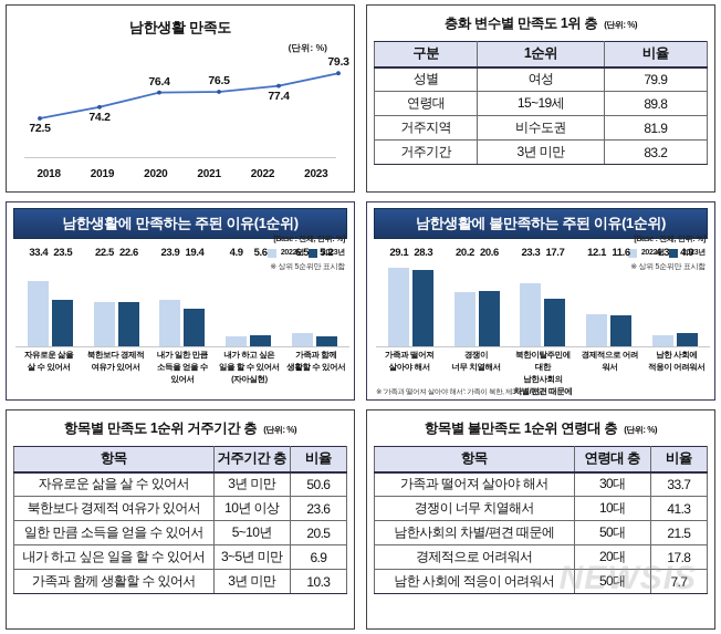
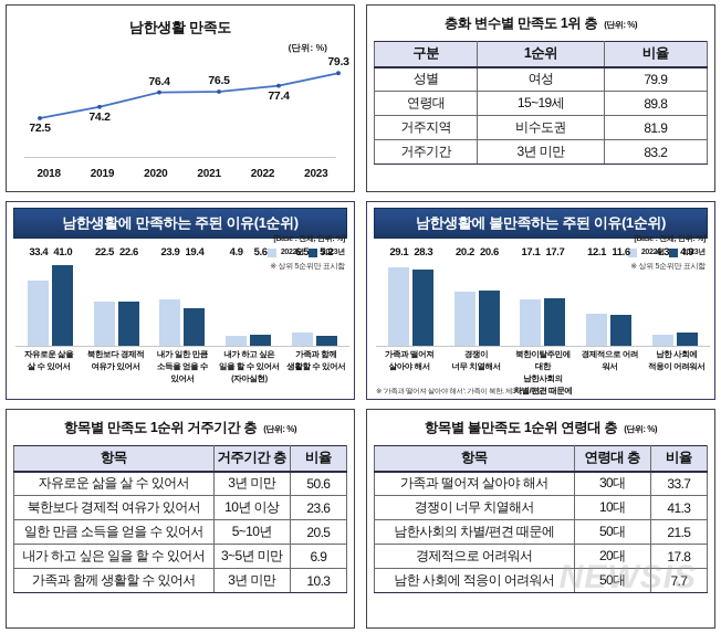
남한생활에 만족하는 주된 이유(1순위)/2023년/자유로운 삶을 살 수 있어서: 23.5 -> 41.0
남한생활에 불만족하는 주된 이유(1순위)/2022년/북한이탈주민에 대한 남한사회의 차별/편견 때문에: 23.3 -> 17.1
